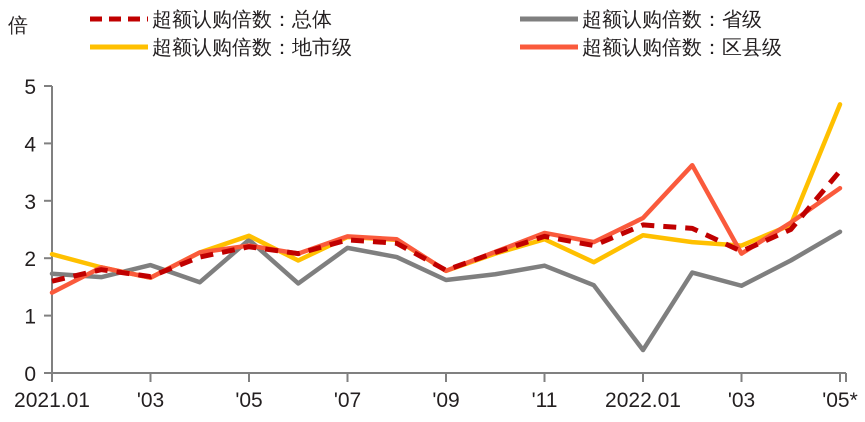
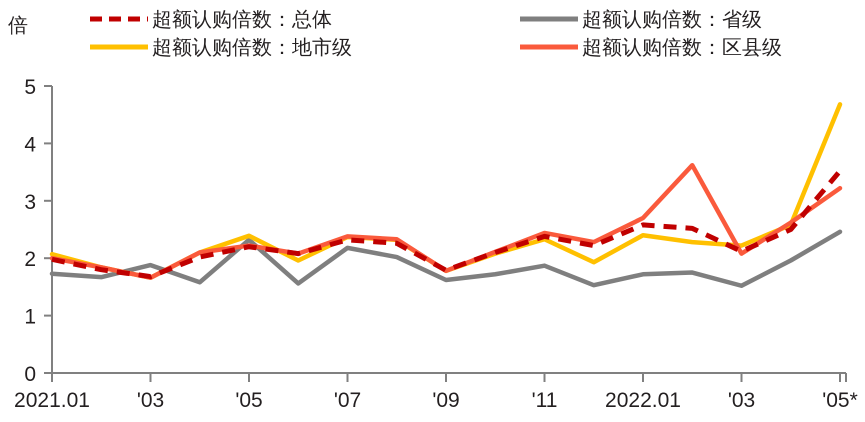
超额认购倍数：总体/2021.01: 1.6 -> 2.0
超额认购倍数：区县级/2021.01: 1.4 -> 2.0
超额认购倍数：省级/2022.01: 0.4 -> 1.7
